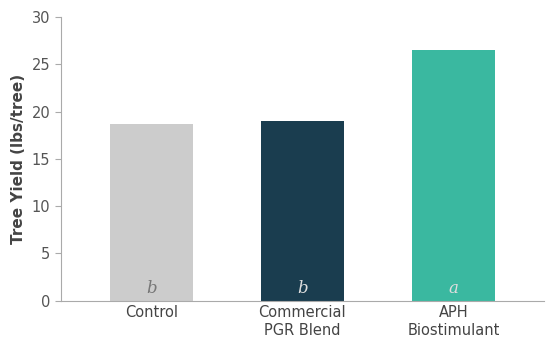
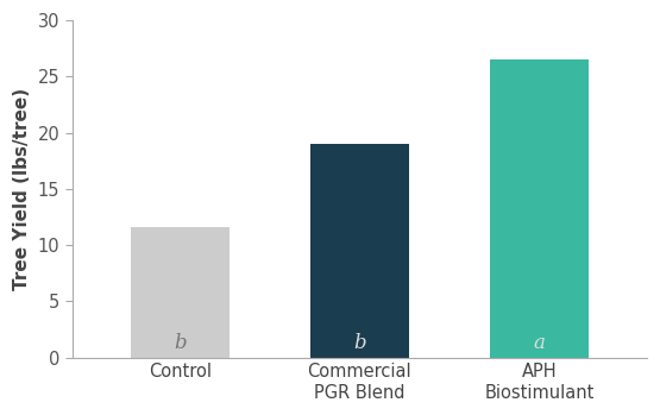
Control: 18.7 -> 11.6
